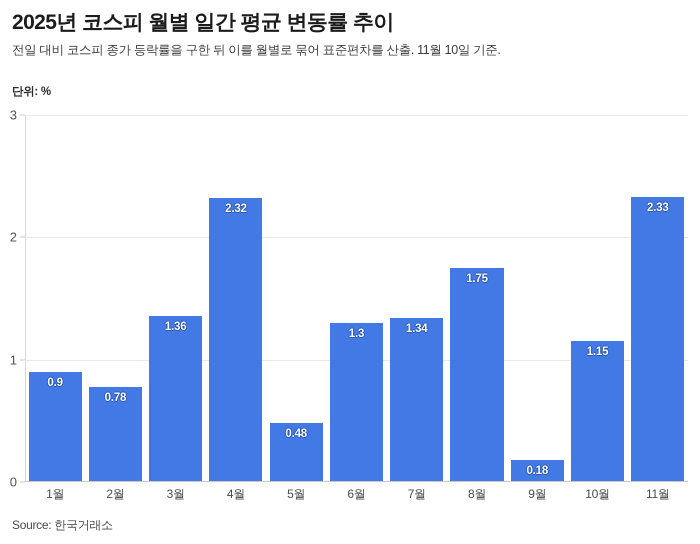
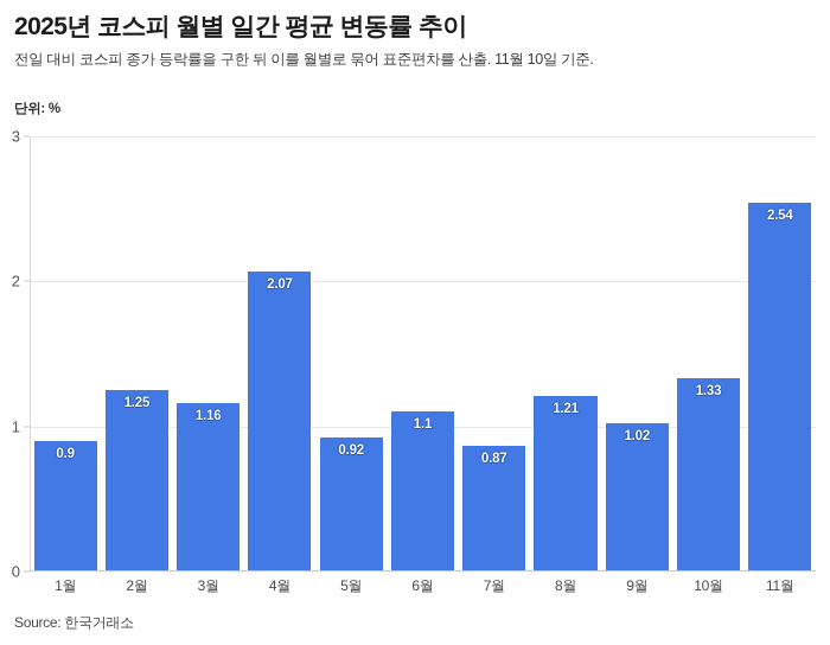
2월: 0.78 -> 1.25
3월: 1.36 -> 1.16
4월: 2.32 -> 2.07
5월: 0.48 -> 0.92
6월: 1.3 -> 1.1
7월: 1.34 -> 0.87
8월: 1.75 -> 1.21
9월: 0.18 -> 1.02
10월: 1.15 -> 1.33
11월: 2.33 -> 2.54
